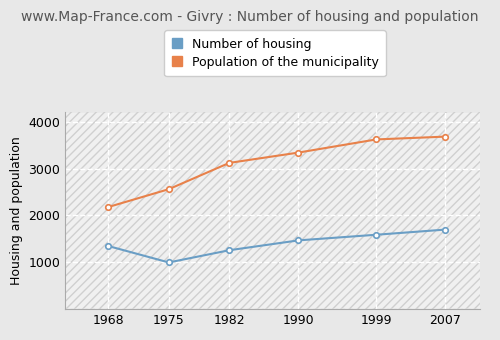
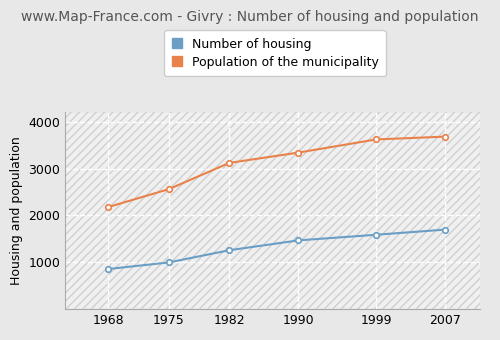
Number of housing/1968: 1350 -> 860
